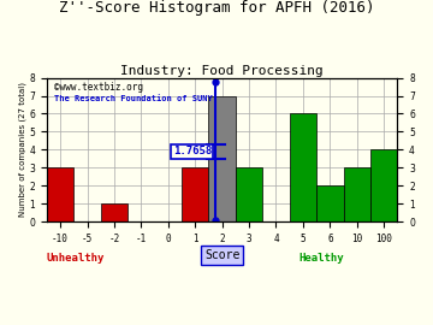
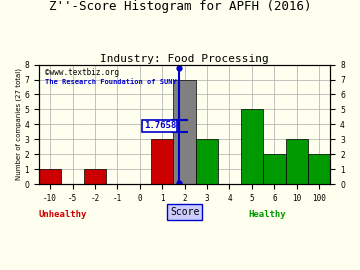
-10: 3 -> 1
5: 6 -> 5
100: 4 -> 2
